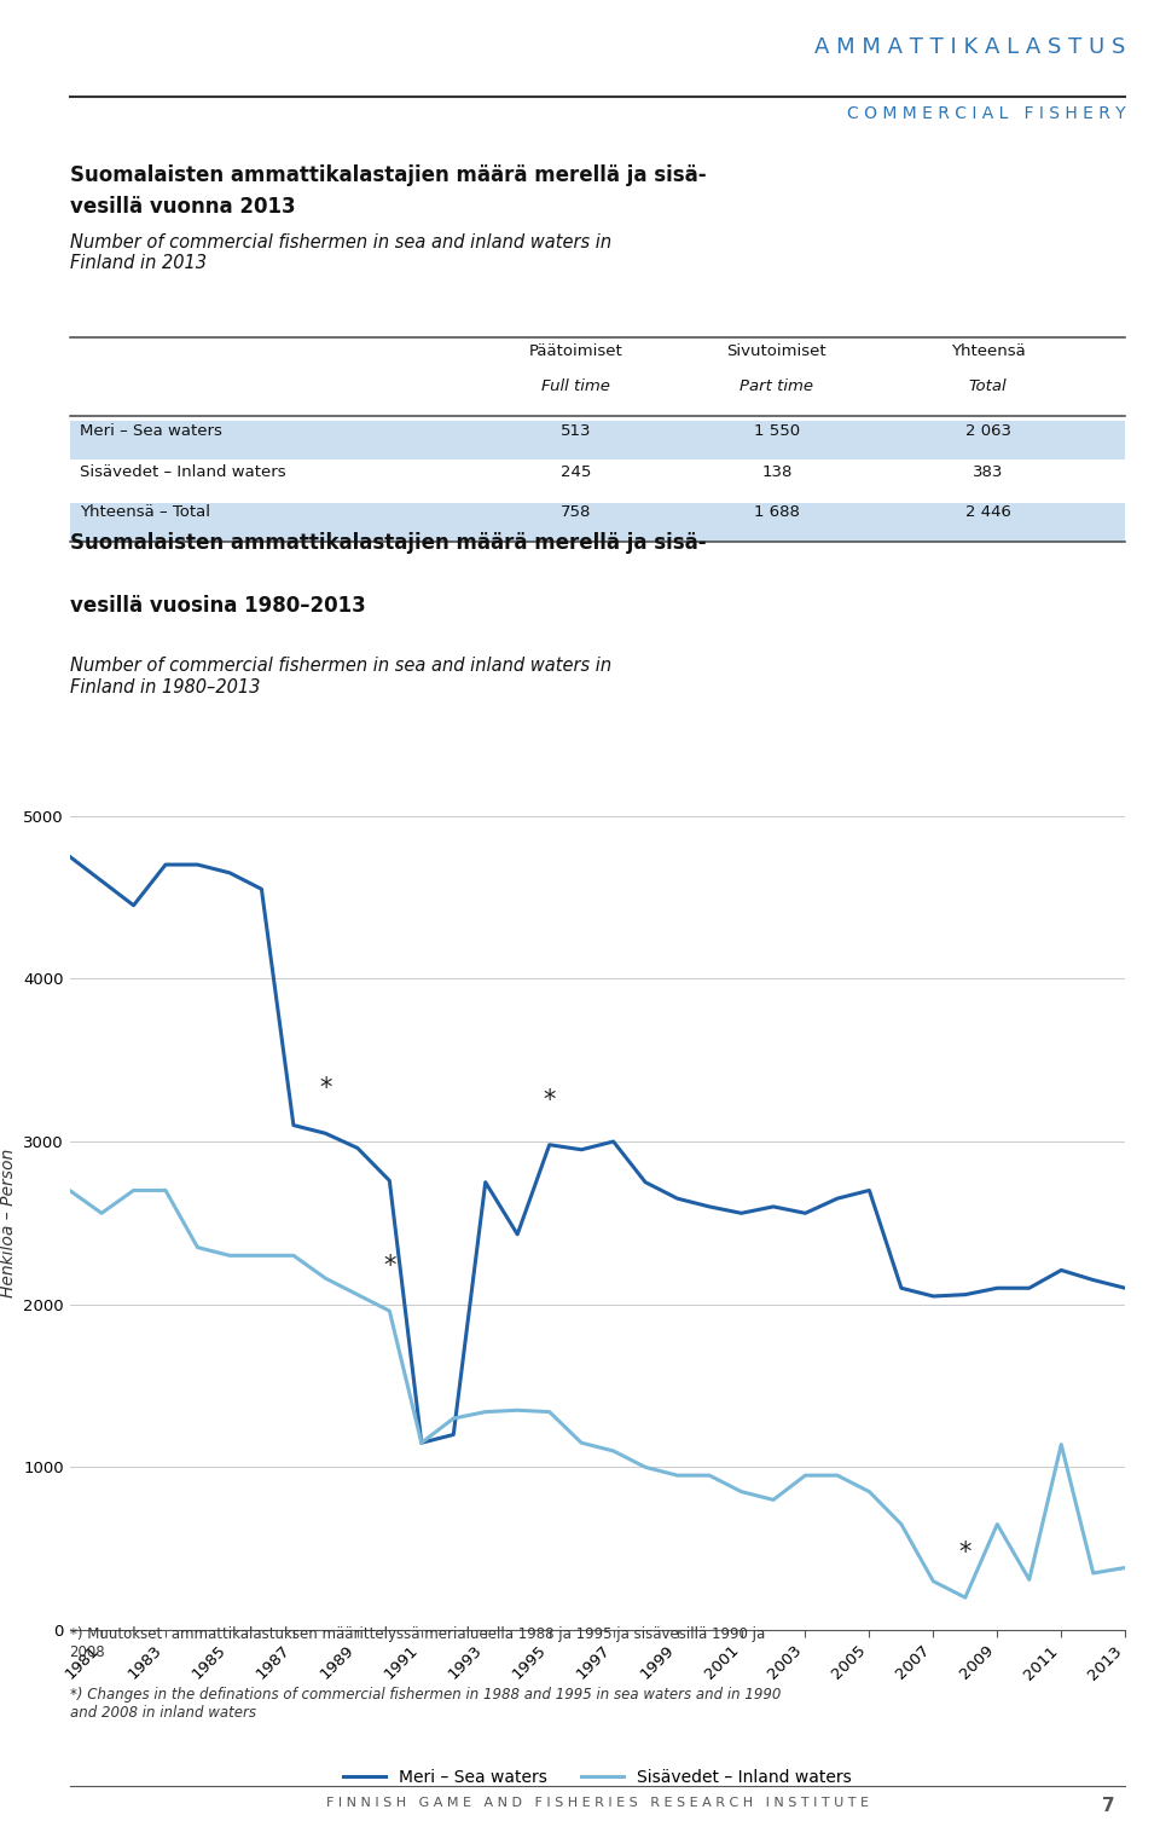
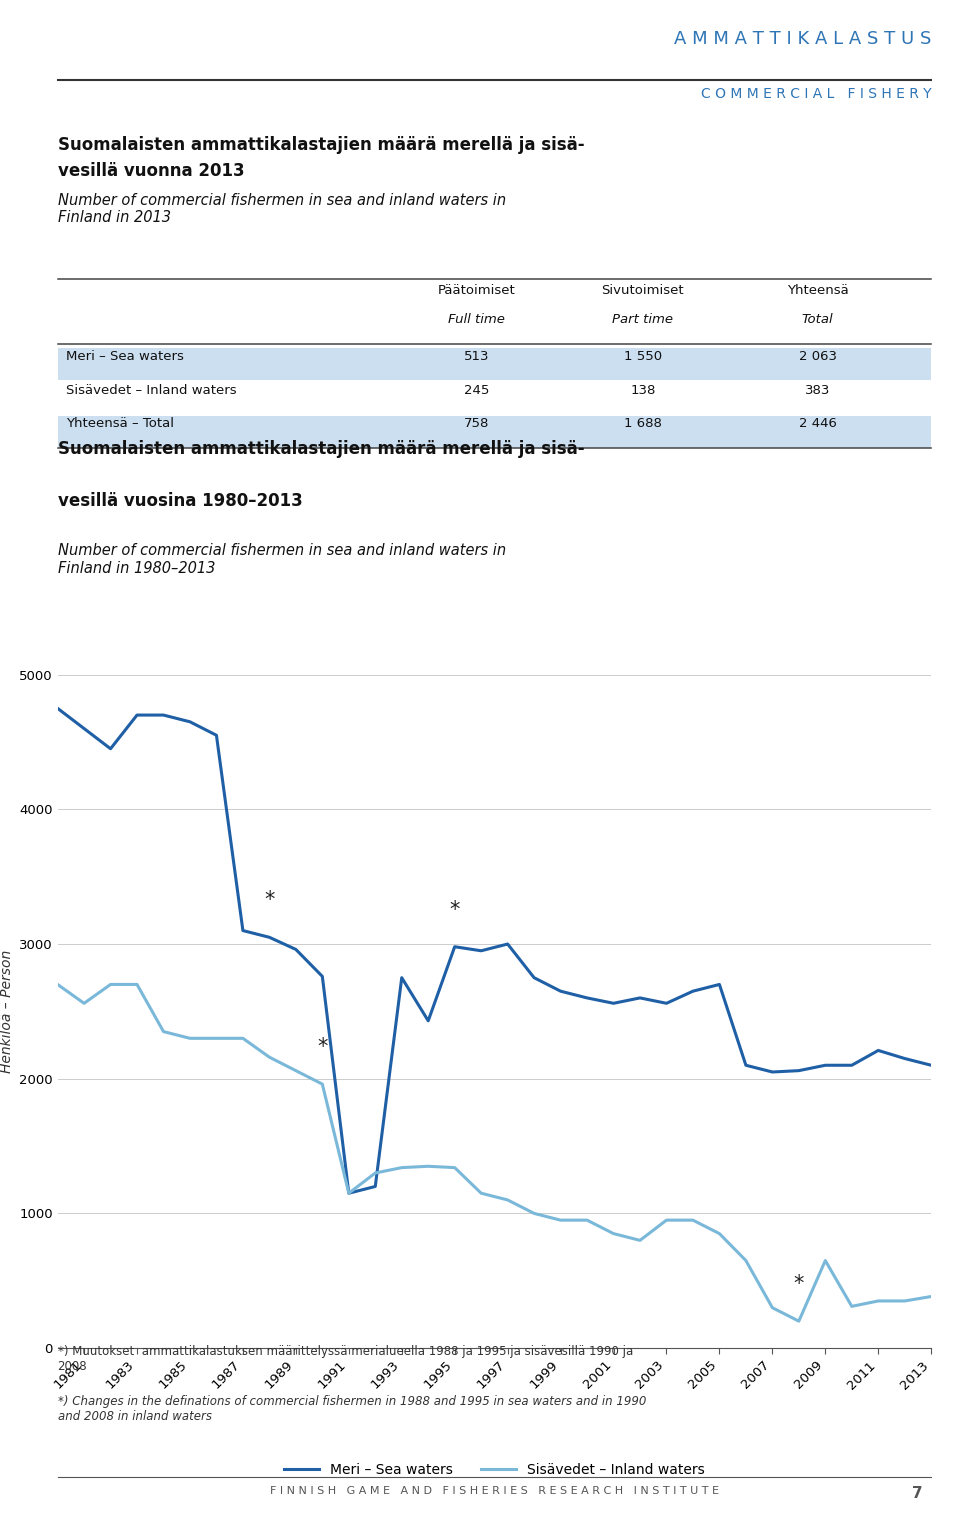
Sisävedet – Inland waters/2011: 1140 -> 350
